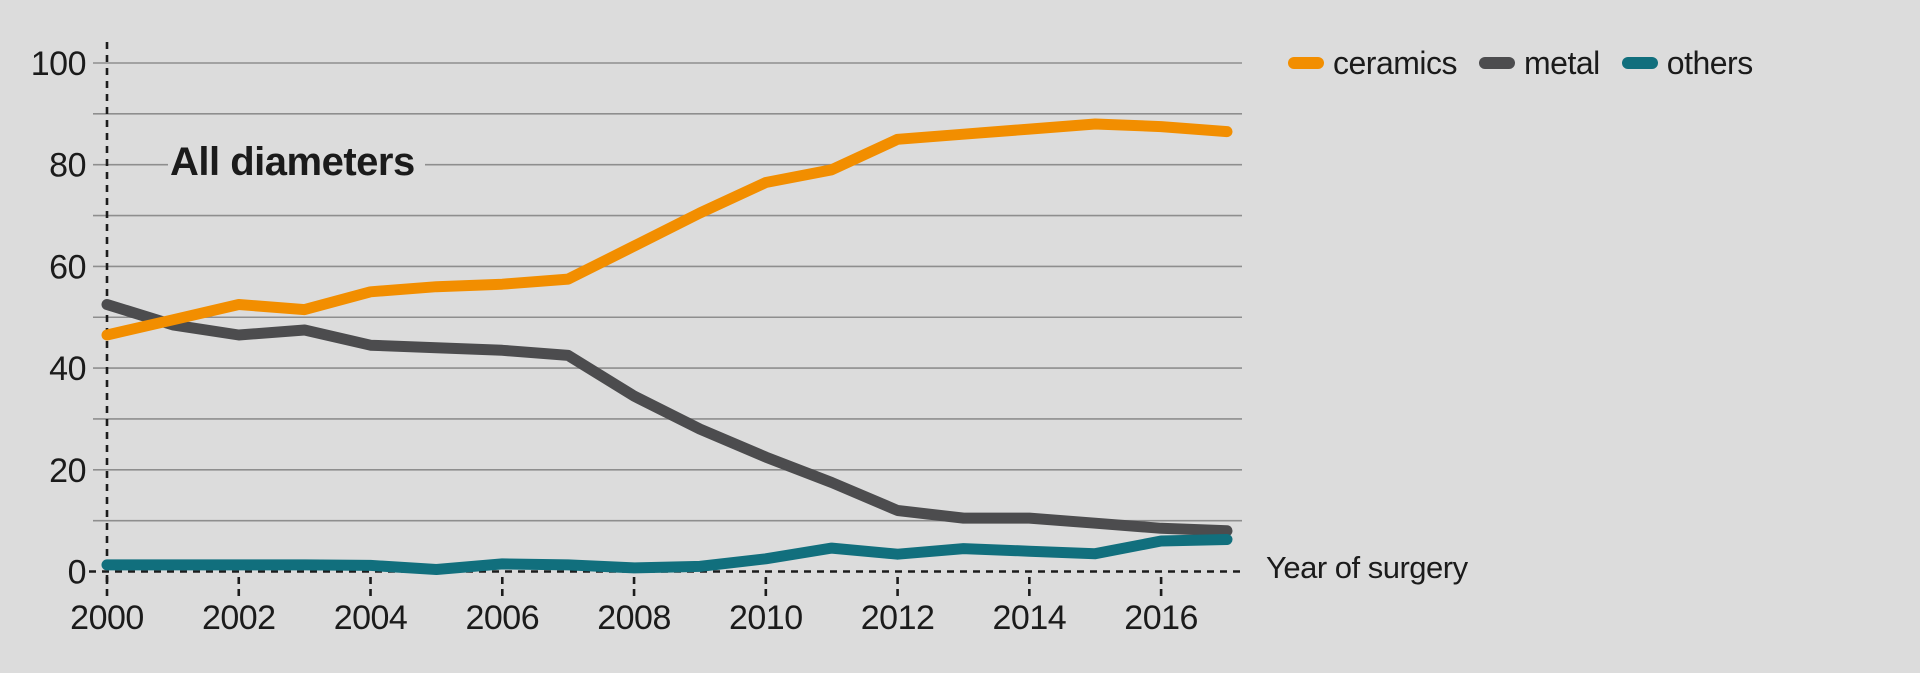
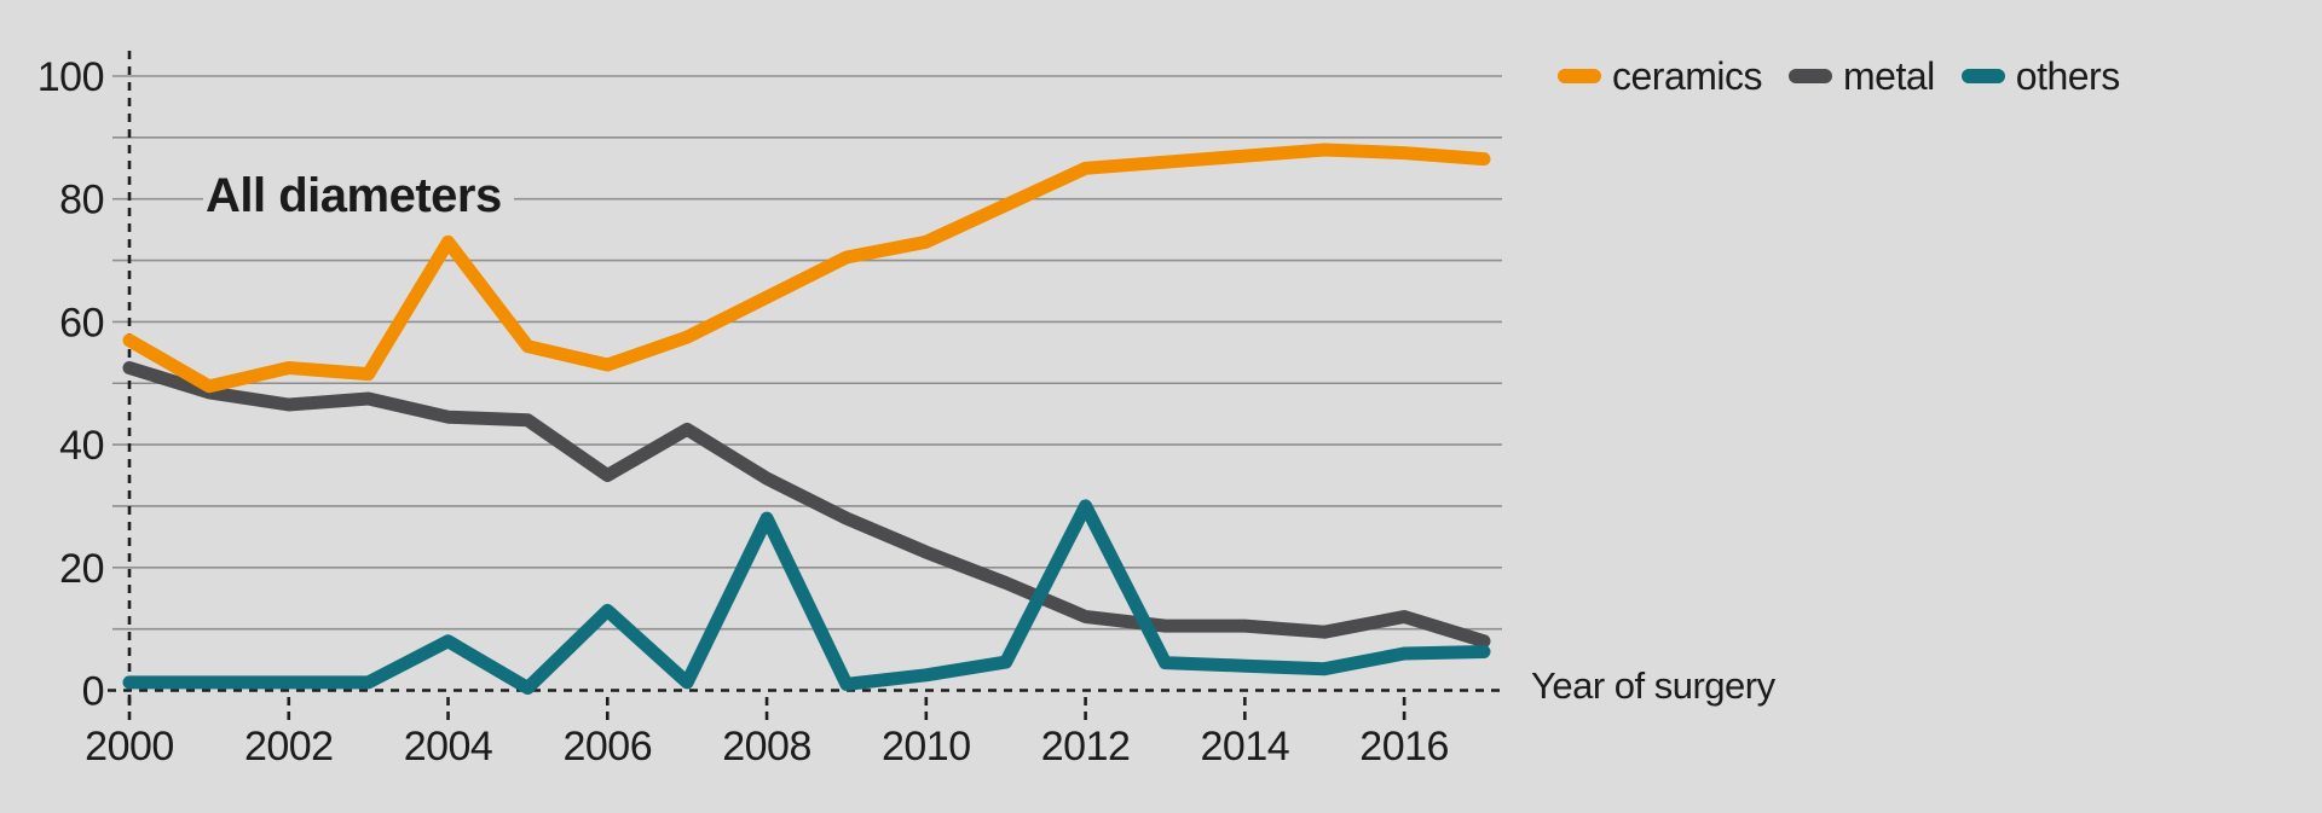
ceramics/2000: 46 -> 57
ceramics/2004: 55 -> 73
others/2004: 1 -> 8
ceramics/2006: 56 -> 53
metal/2006: 44 -> 35
others/2006: 2 -> 13
others/2008: 1 -> 28
ceramics/2010: 76 -> 73
others/2012: 3 -> 30
metal/2016: 8 -> 12
